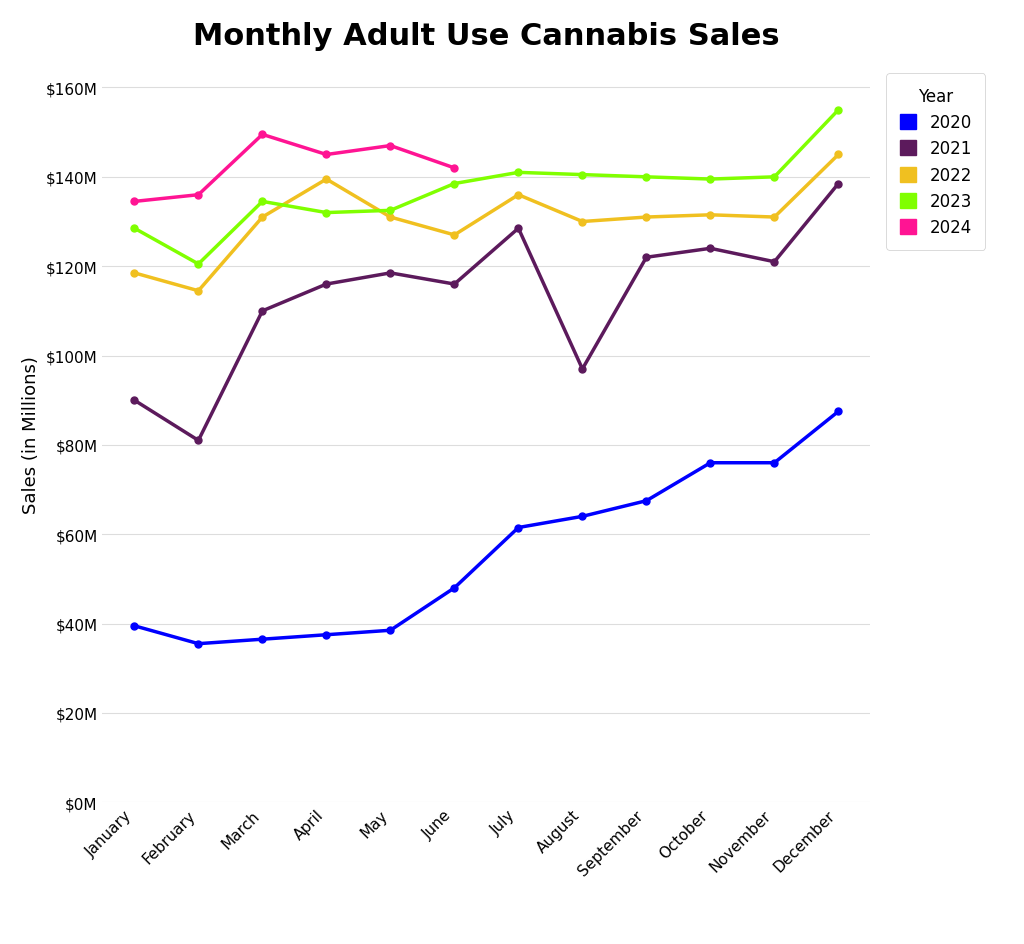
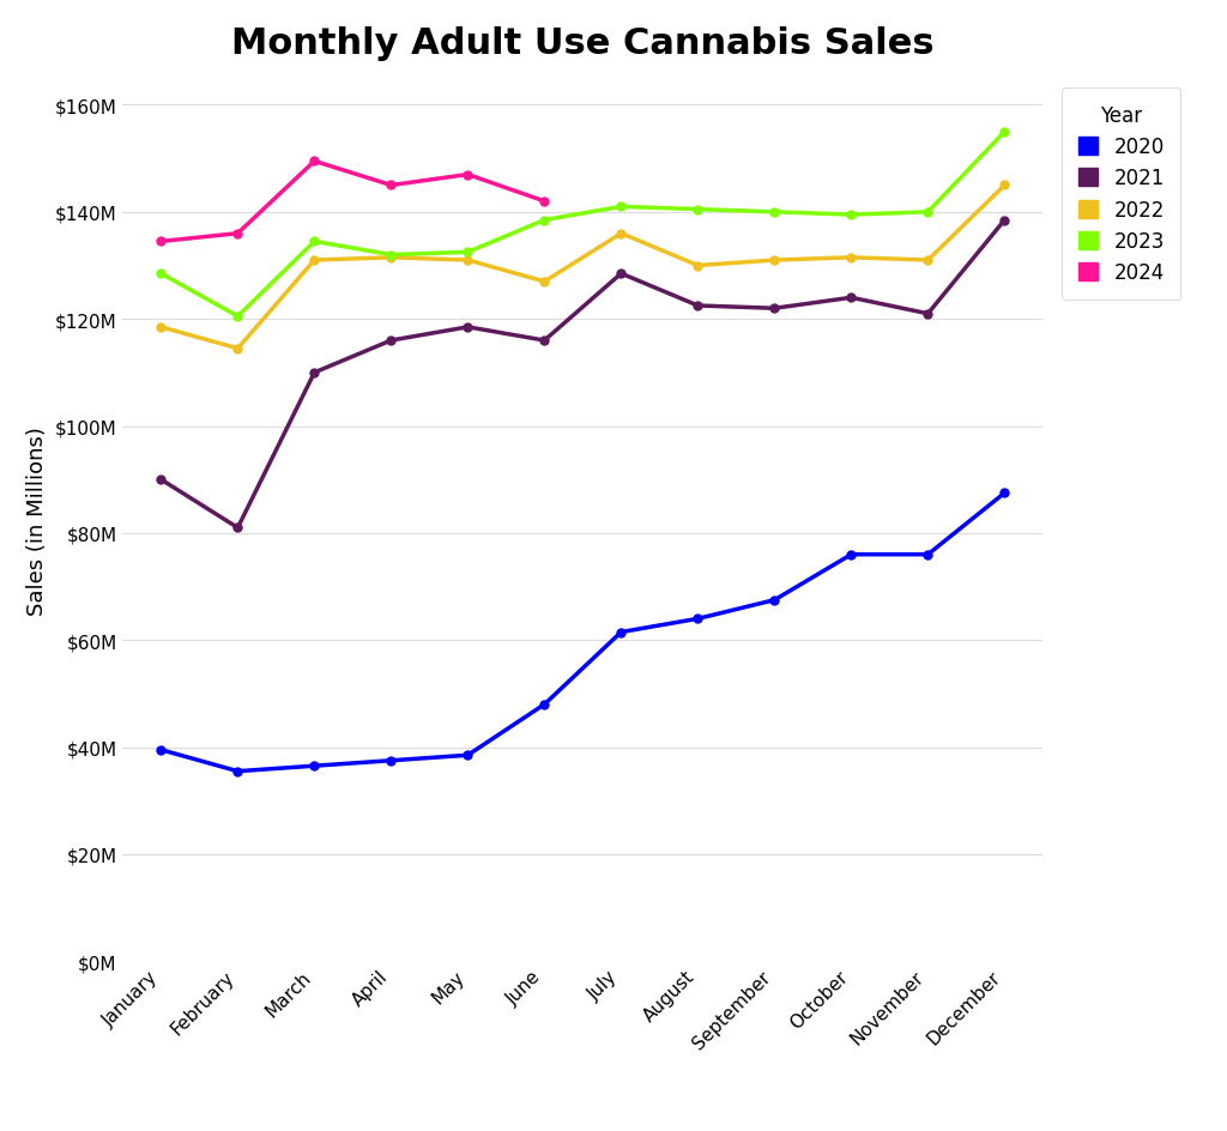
2022/April: $139.5M -> $131.5M
2021/August: $97.0M -> $122.5M
